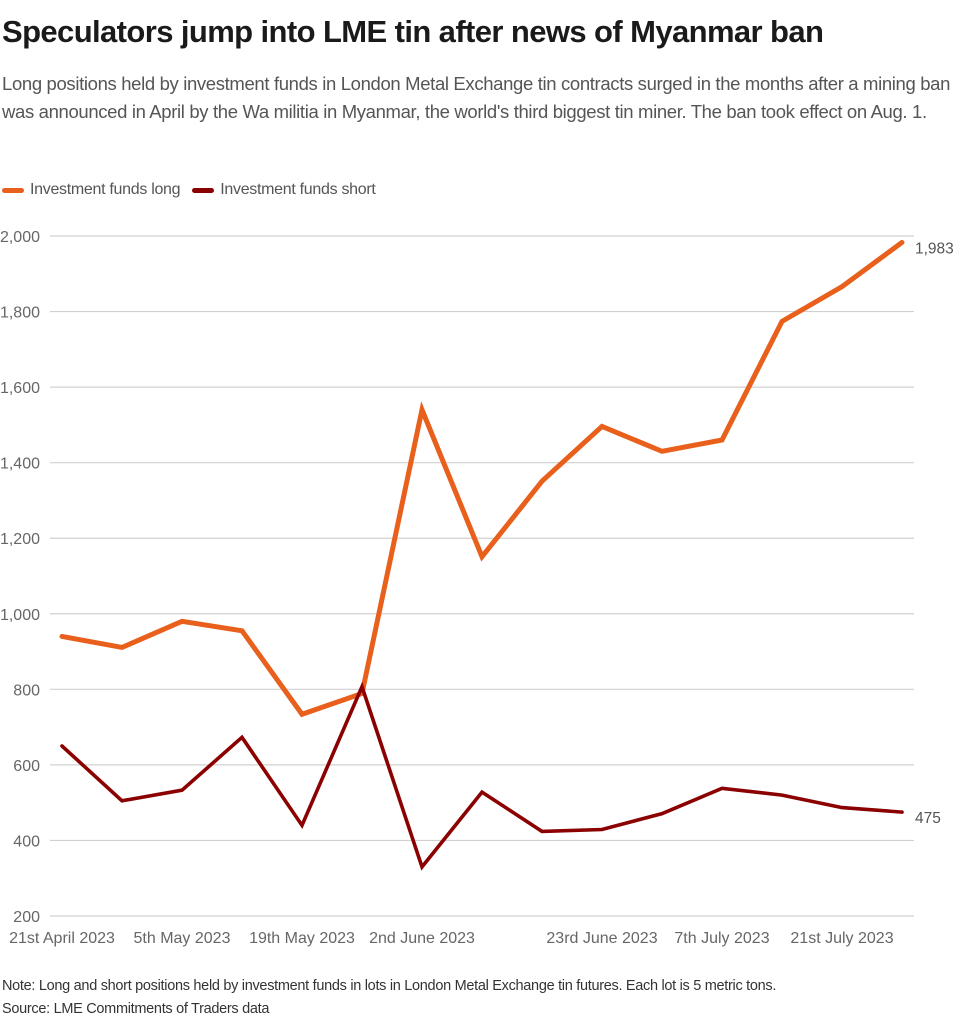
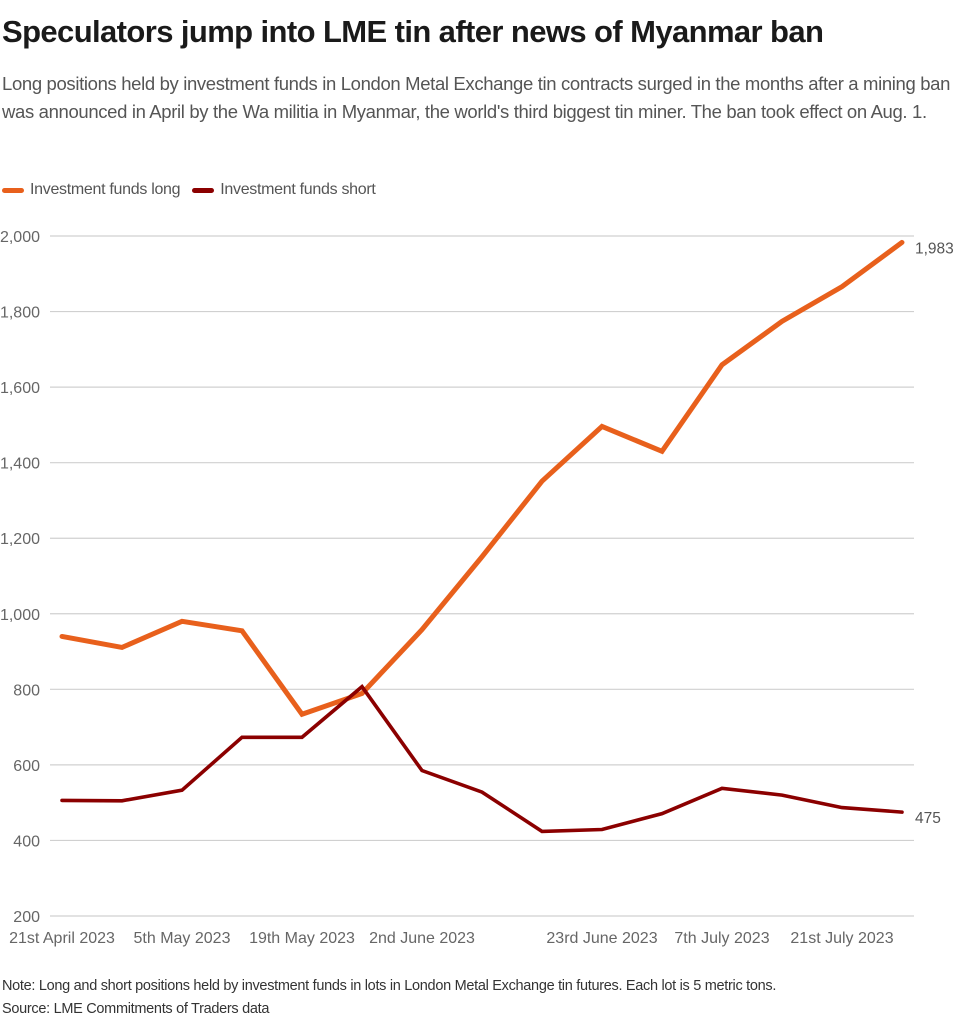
Investment funds short/21st April 2023: 650 -> 510
Investment funds short/19th May 2023: 440 -> 670
Investment funds long/2nd June 2023: 1540 -> 960
Investment funds short/2nd June 2023: 330 -> 580
Investment funds long/7th July 2023: 1460 -> 1660
